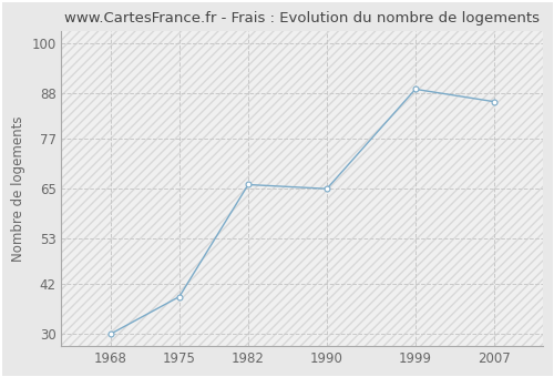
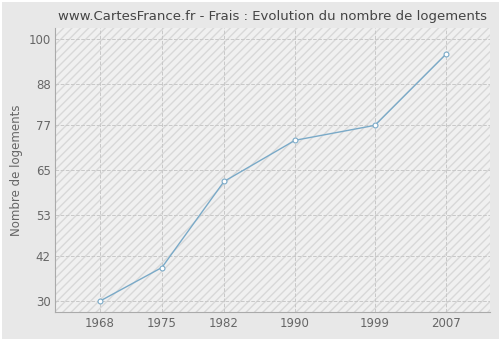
1982: 66 -> 62
1990: 65 -> 73
1999: 89 -> 77
2007: 86 -> 96
